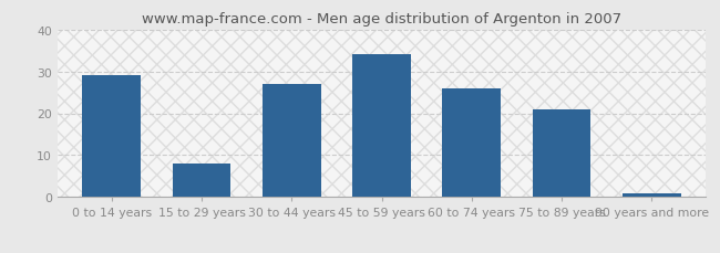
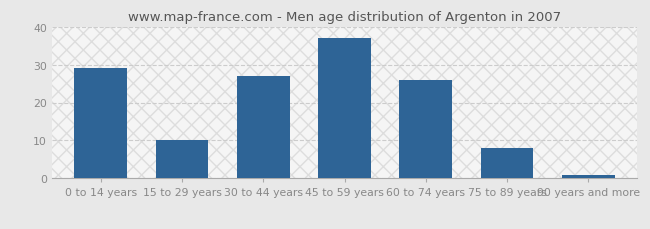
15 to 29 years: 8 -> 10
45 to 59 years: 34 -> 37
75 to 89 years: 21 -> 8
